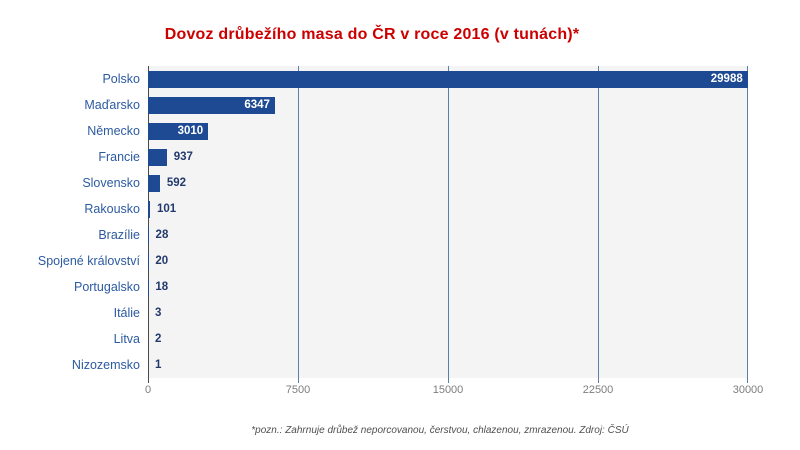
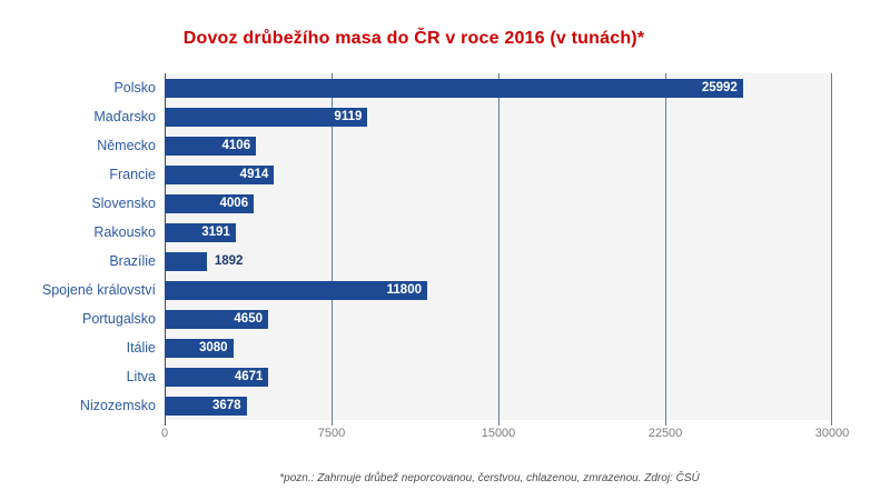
Polsko: 29988 -> 25992
Maďarsko: 6347 -> 9119
Německo: 3010 -> 4106
Francie: 937 -> 4914
Slovensko: 592 -> 4006
Rakousko: 101 -> 3191
Brazílie: 28 -> 1892
Spojené království: 20 -> 11800
Portugalsko: 18 -> 4650
Itálie: 3 -> 3080
Litva: 2 -> 4671
Nizozemsko: 1 -> 3678
